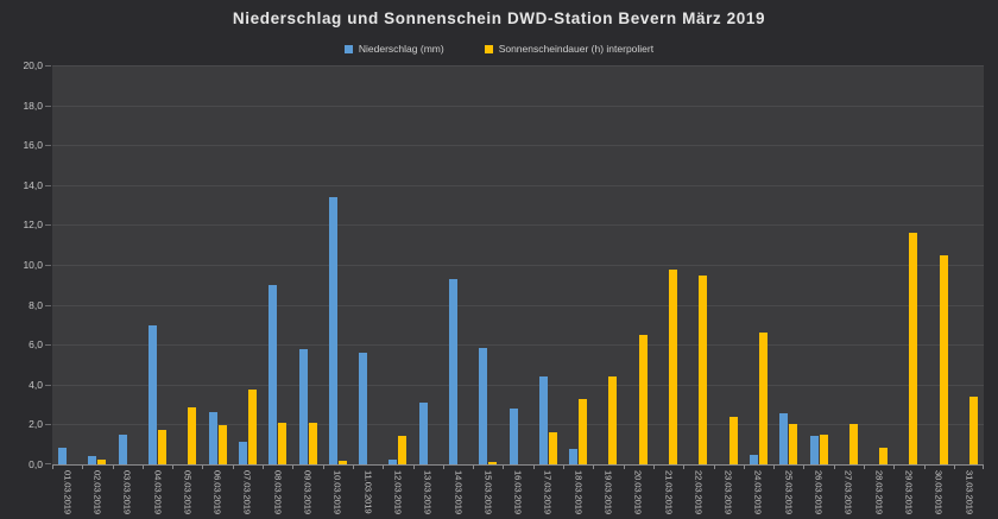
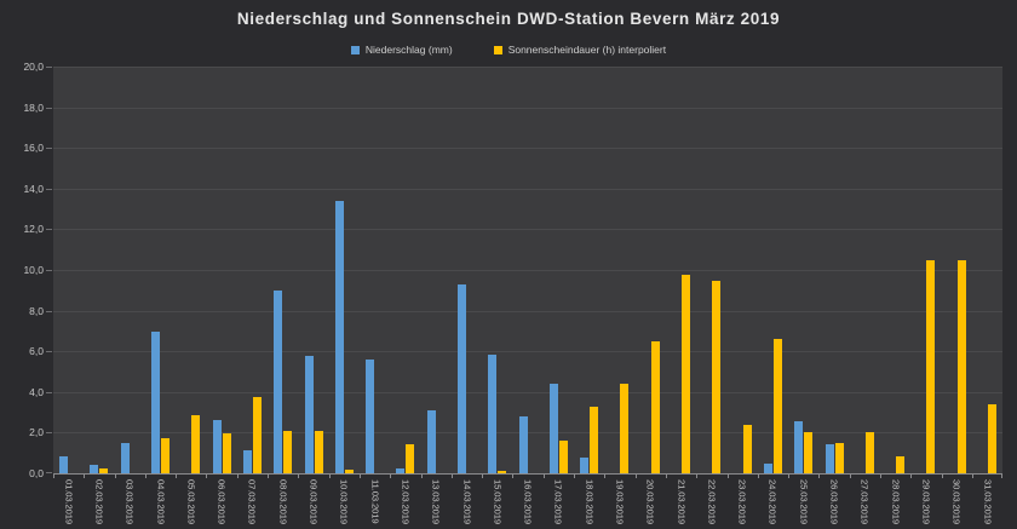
Sonnenscheindauer (h) interpoliert/29.03.2019: 11,6 -> 10,5
